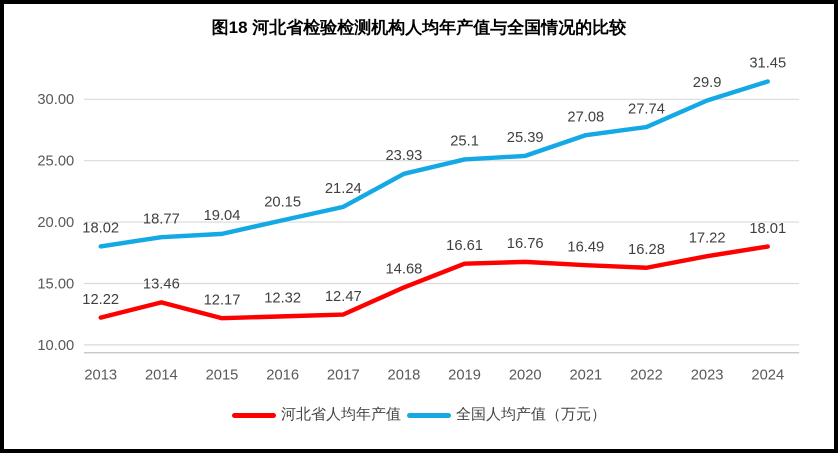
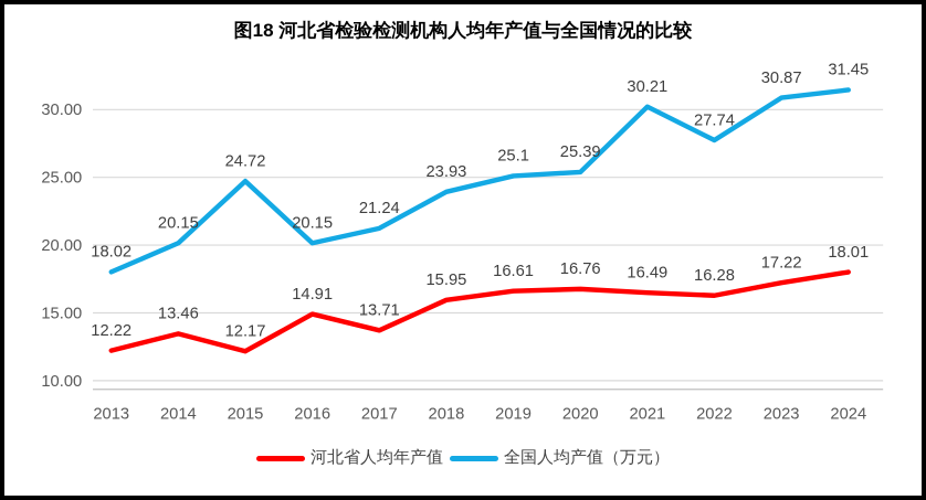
全国人均产值（万元）/2014: 18.77 -> 20.15
全国人均产值（万元）/2015: 19.04 -> 24.72
河北省人均年产值/2016: 12.32 -> 14.91
河北省人均年产值/2017: 12.47 -> 13.71
河北省人均年产值/2018: 14.68 -> 15.95
全国人均产值（万元）/2021: 27.08 -> 30.21
全国人均产值（万元）/2023: 29.9 -> 30.87
